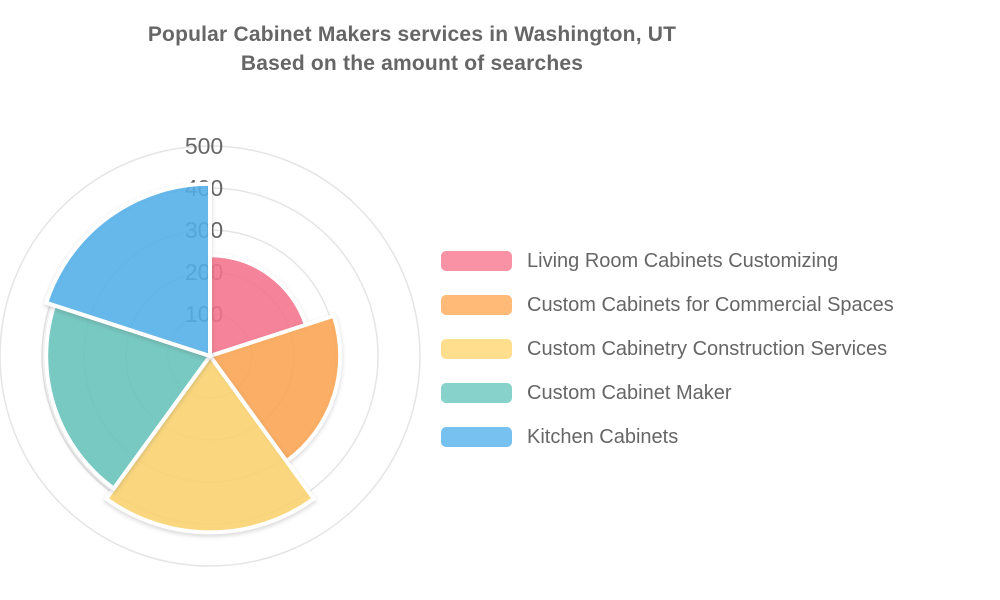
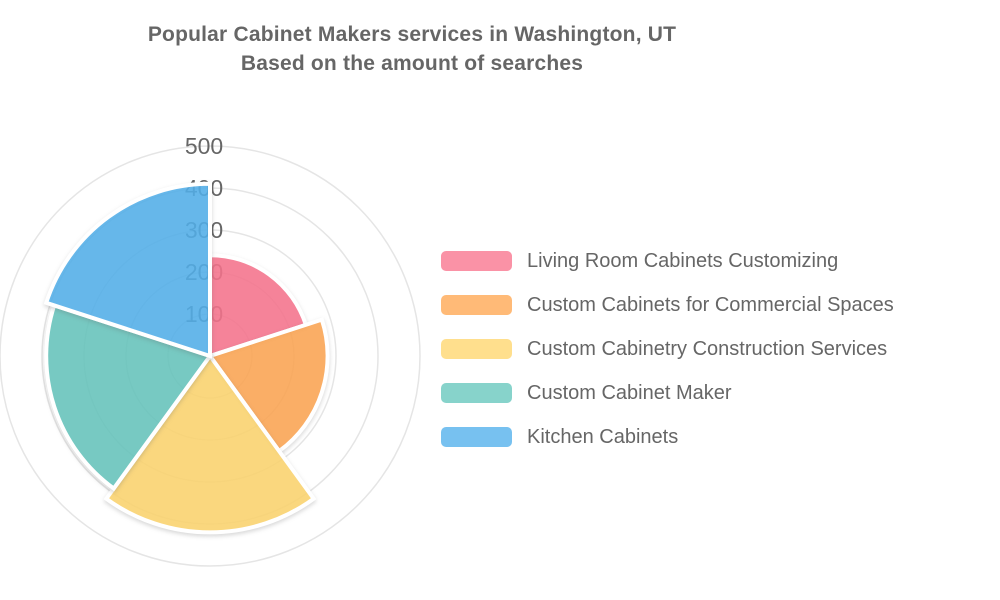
Custom Cabinets for Commercial Spaces: 310 -> 280
